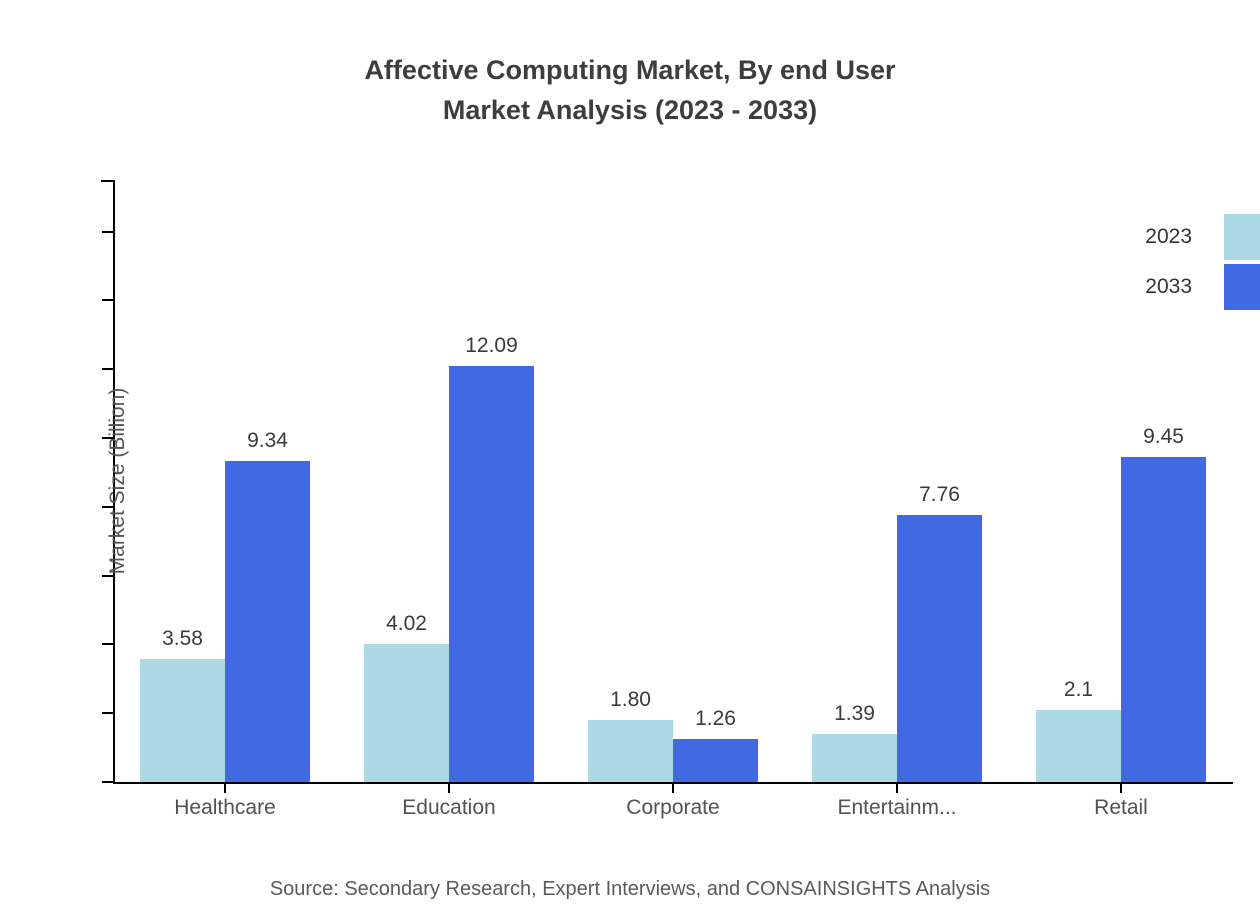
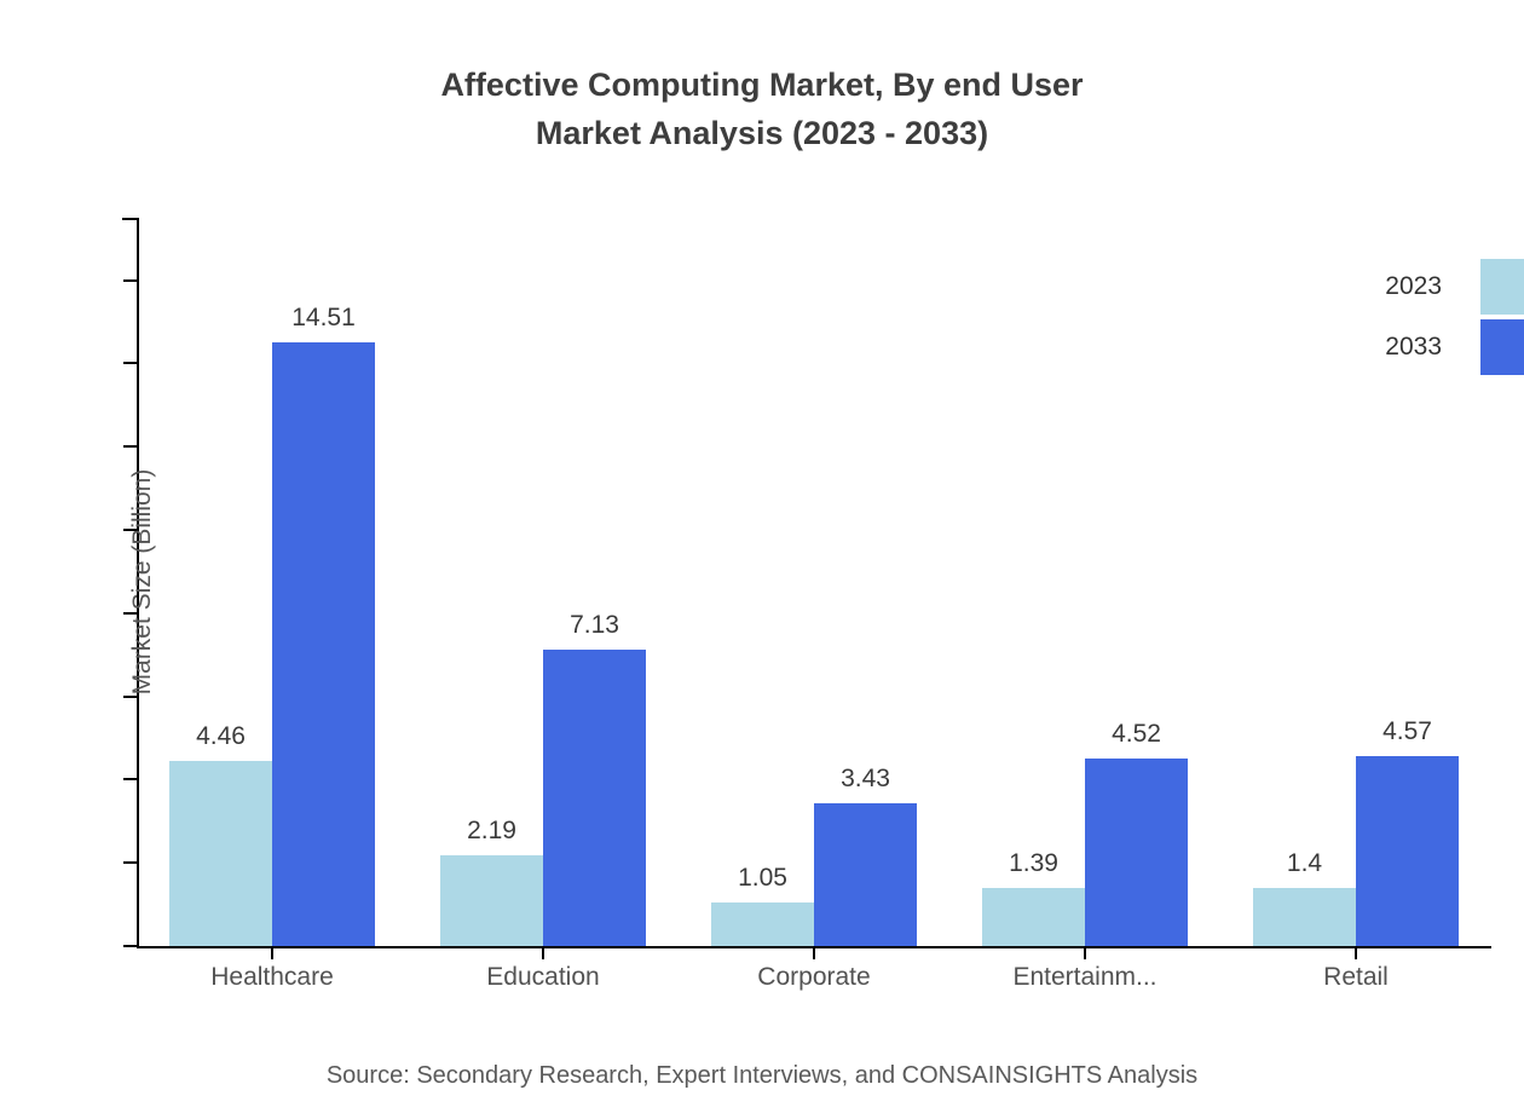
2023/Healthcare: 3.58 -> 4.46
2033/Healthcare: 9.34 -> 14.51
2023/Education: 4.02 -> 2.19
2033/Education: 12.09 -> 7.13
2023/Corporate: 1.80 -> 1.05
2033/Corporate: 1.26 -> 3.43
2033/Entertainm...: 7.76 -> 4.52
2023/Retail: 2.1 -> 1.4
2033/Retail: 9.45 -> 4.57
